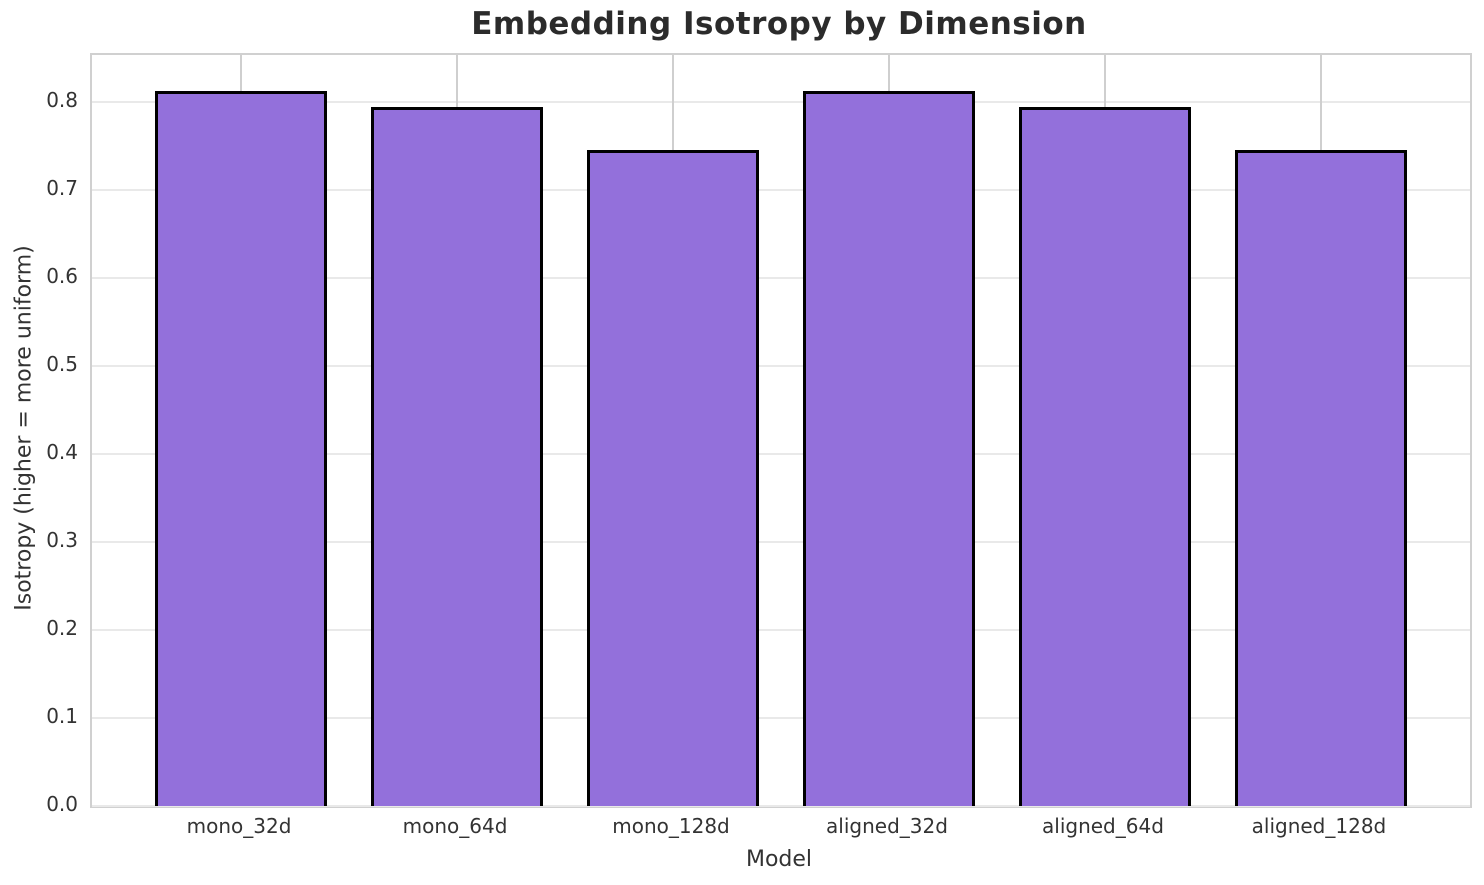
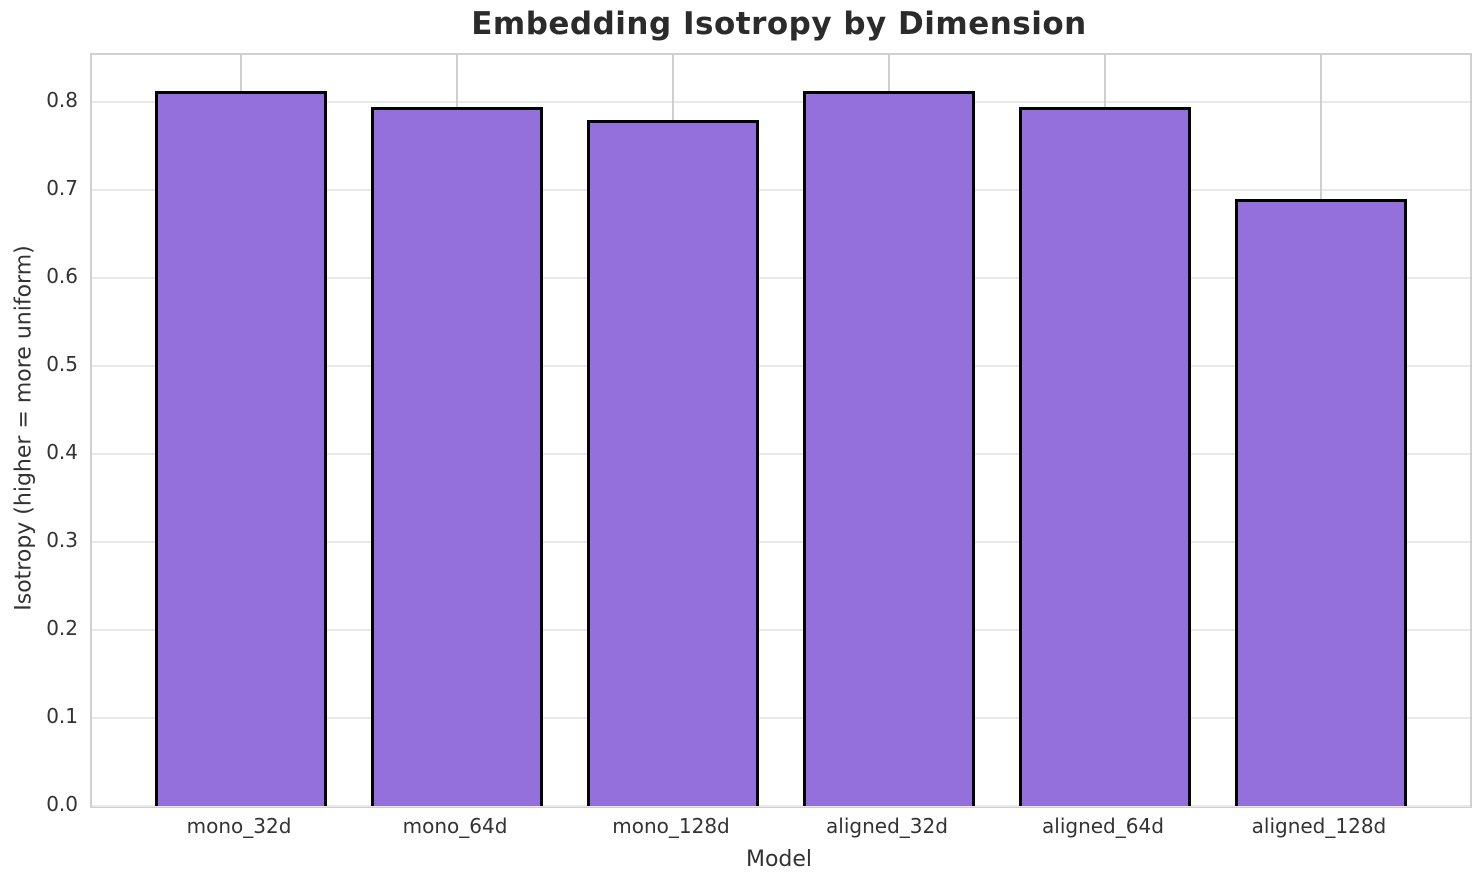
mono_128d: 0.74 -> 0.78
aligned_128d: 0.74 -> 0.69
